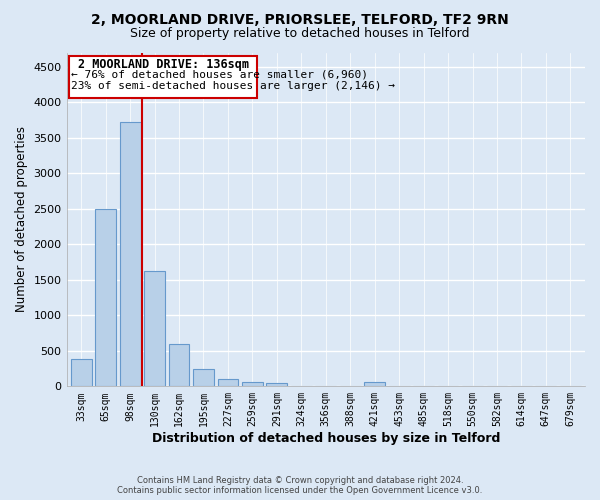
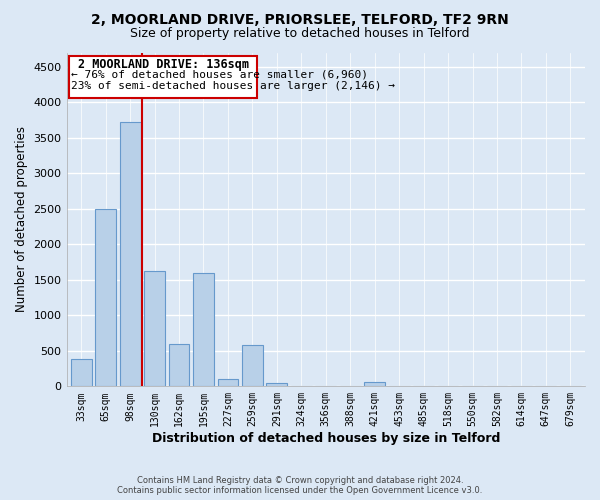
195sqm: 240 -> 1600
259sqm: 60 -> 580
